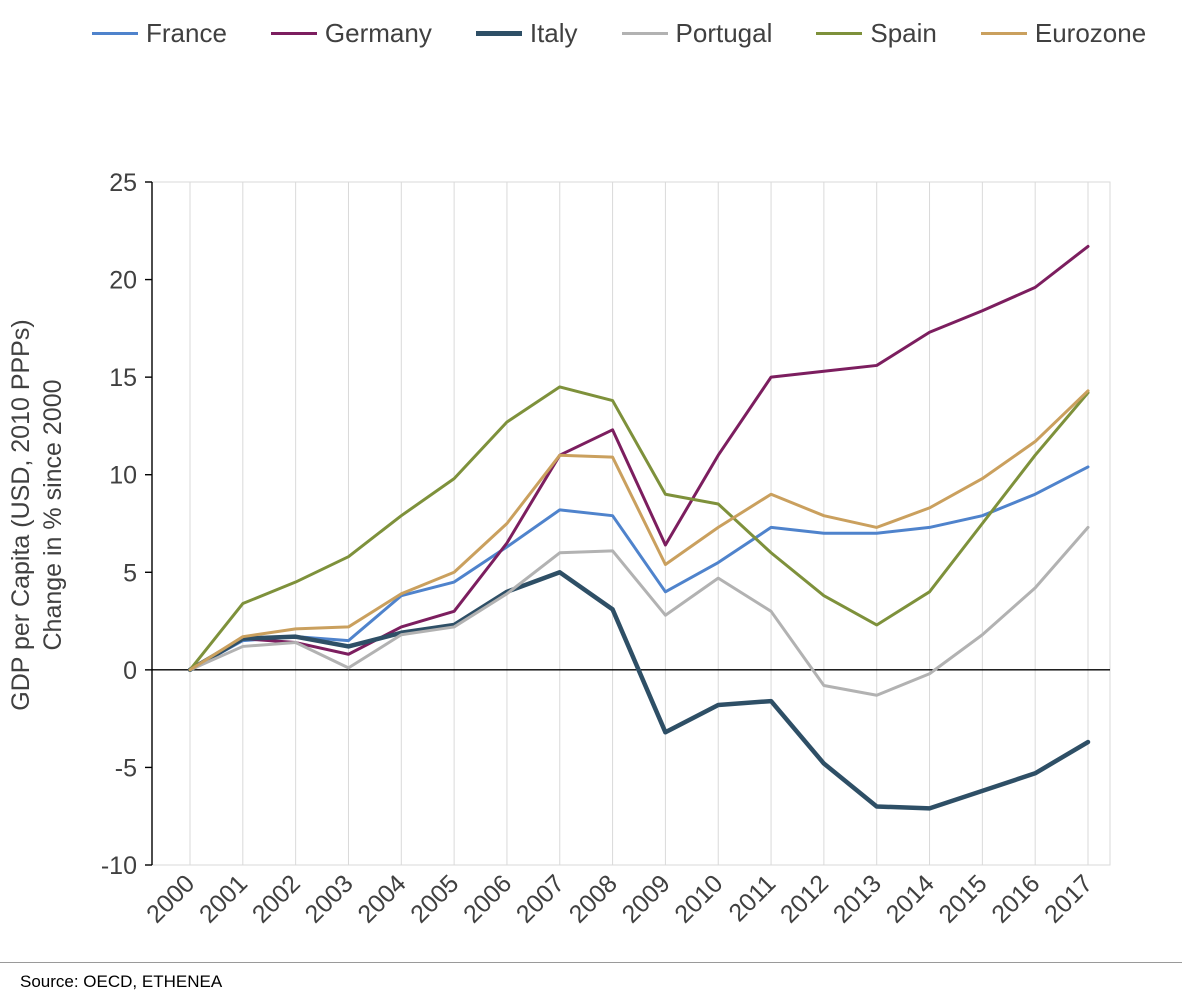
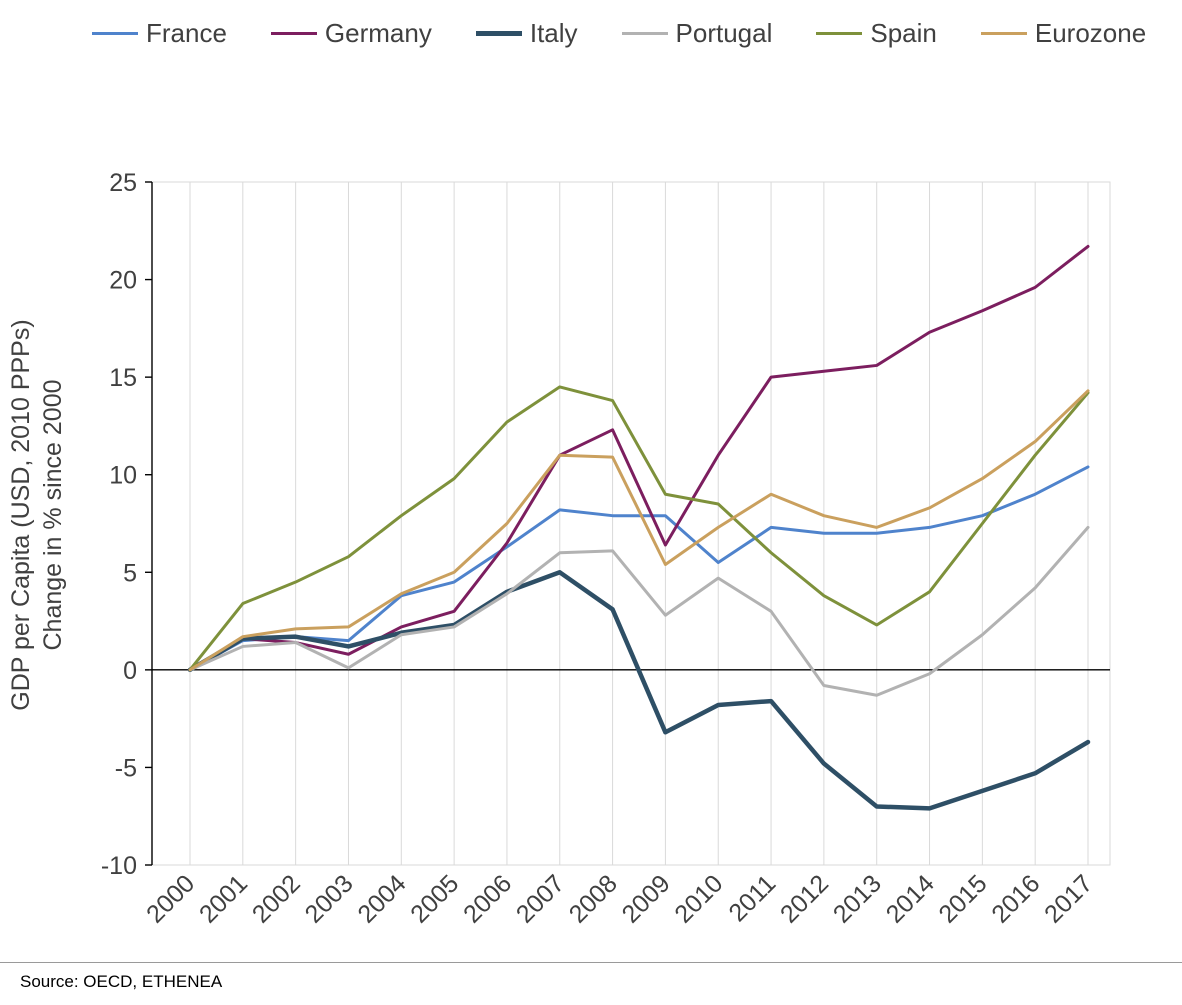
France/2009: 4.0 -> 7.9
